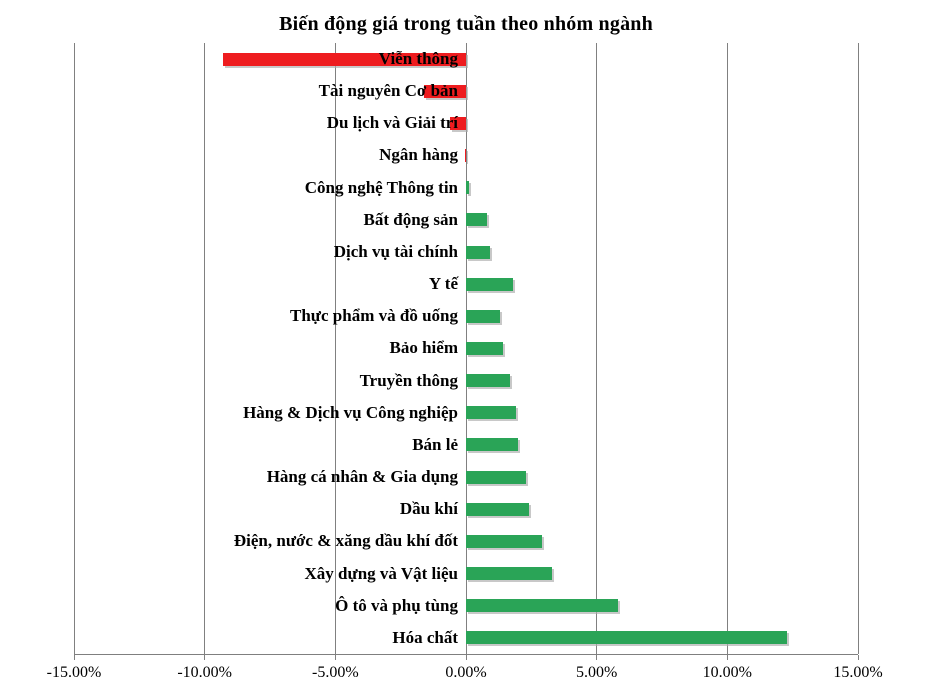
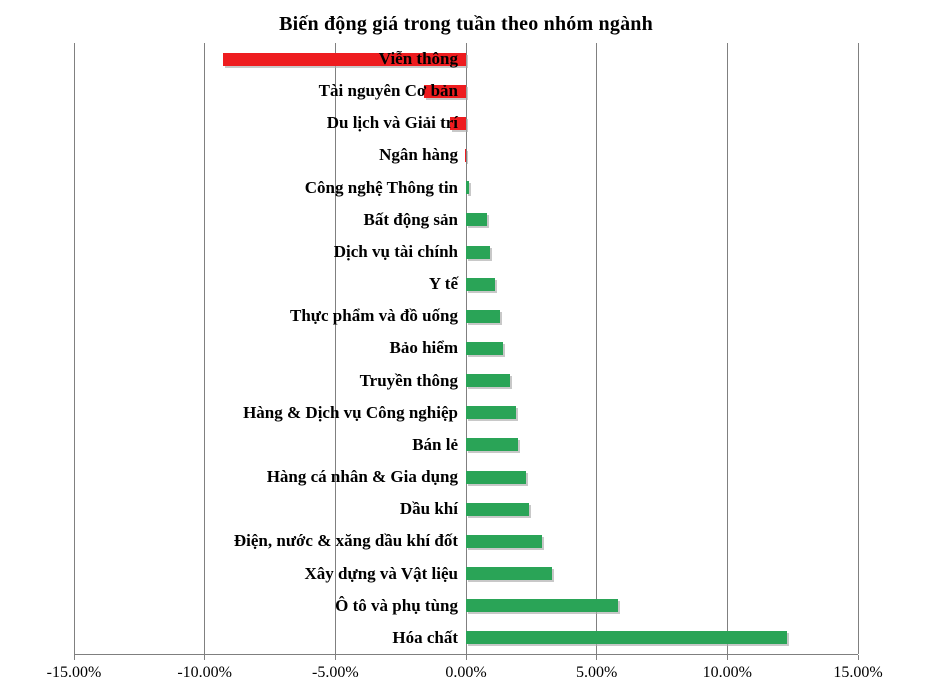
Y tế: 1.8% -> 1.1%
